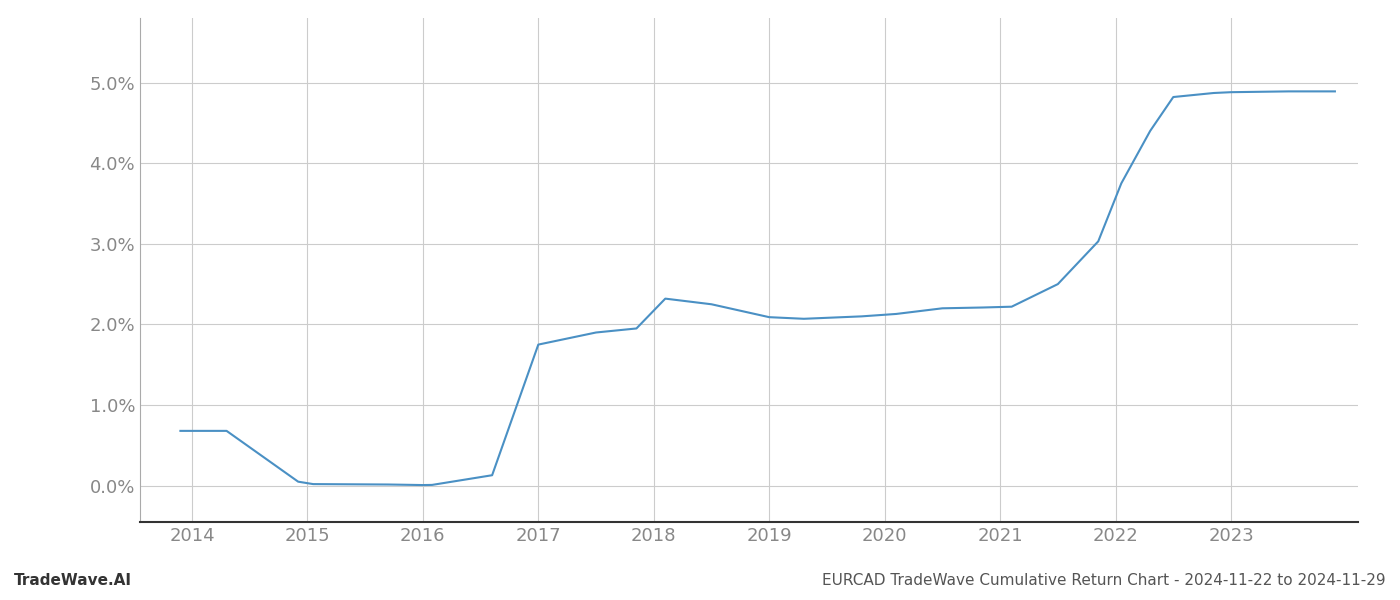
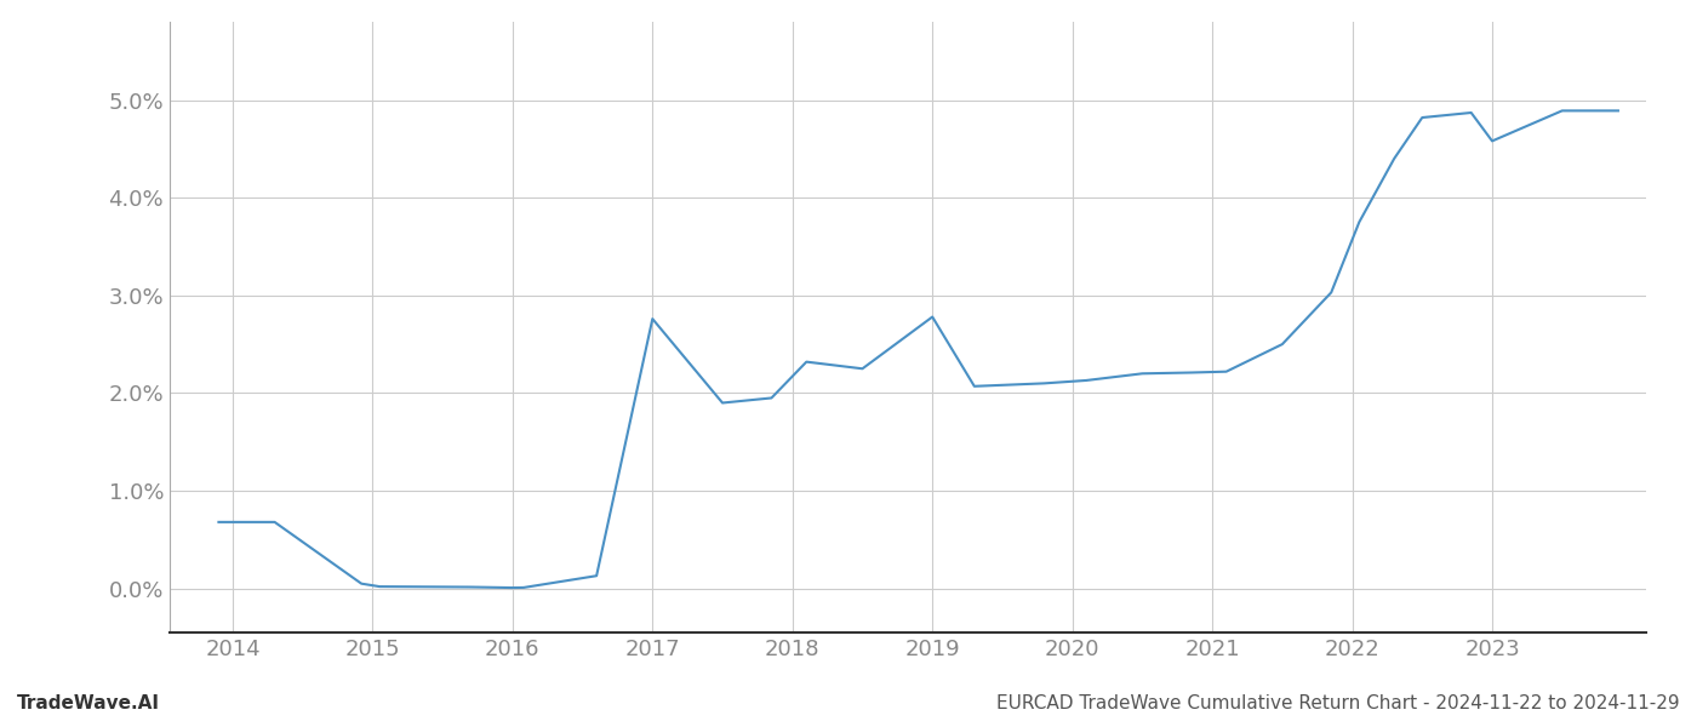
2017: 1.75% -> 2.76%
2019: 2.09% -> 2.78%
2023: 4.88% -> 4.58%
